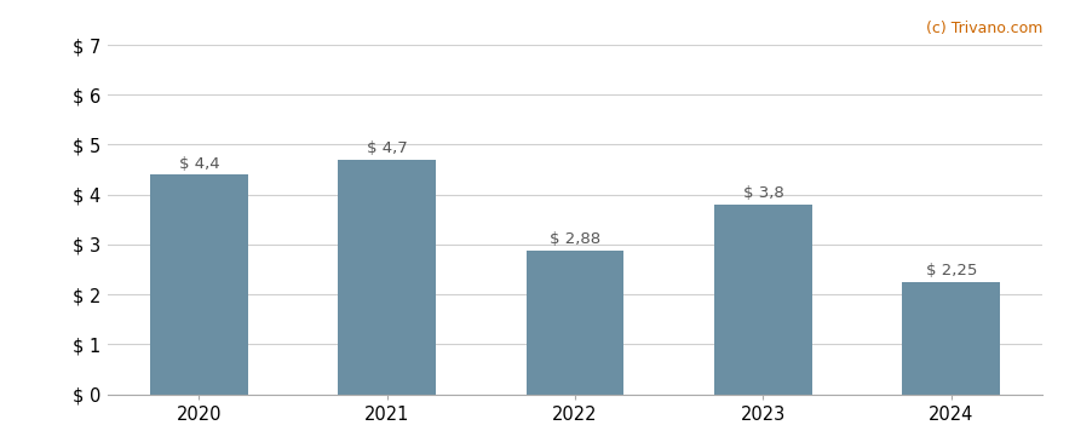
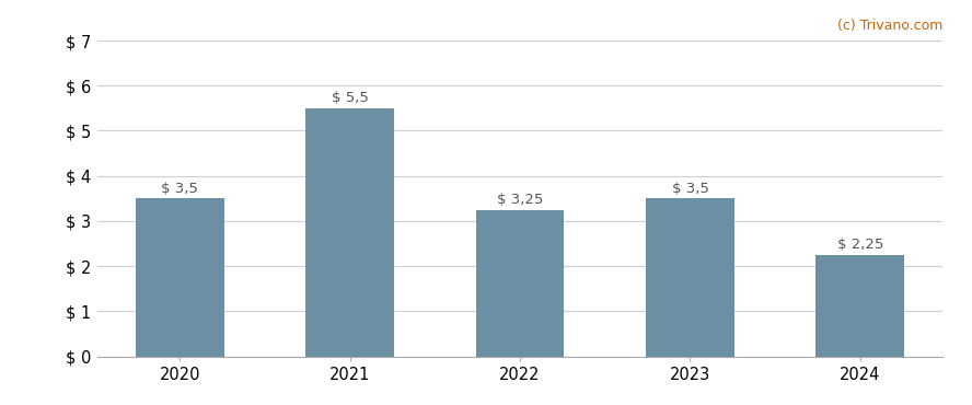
2020: 4,4 -> 3,5
2021: 4,7 -> 5,5
2022: 2,88 -> 3,25
2023: 3,8 -> 3,5
